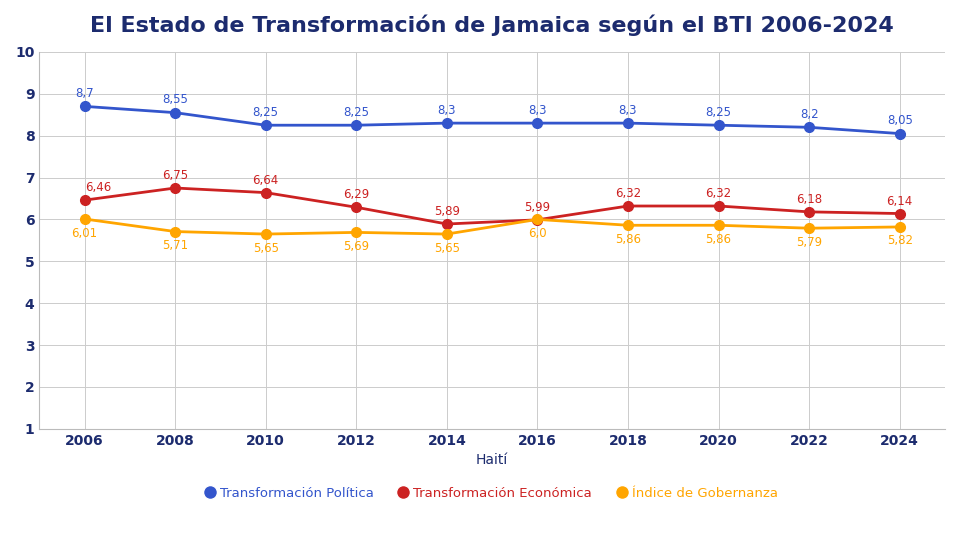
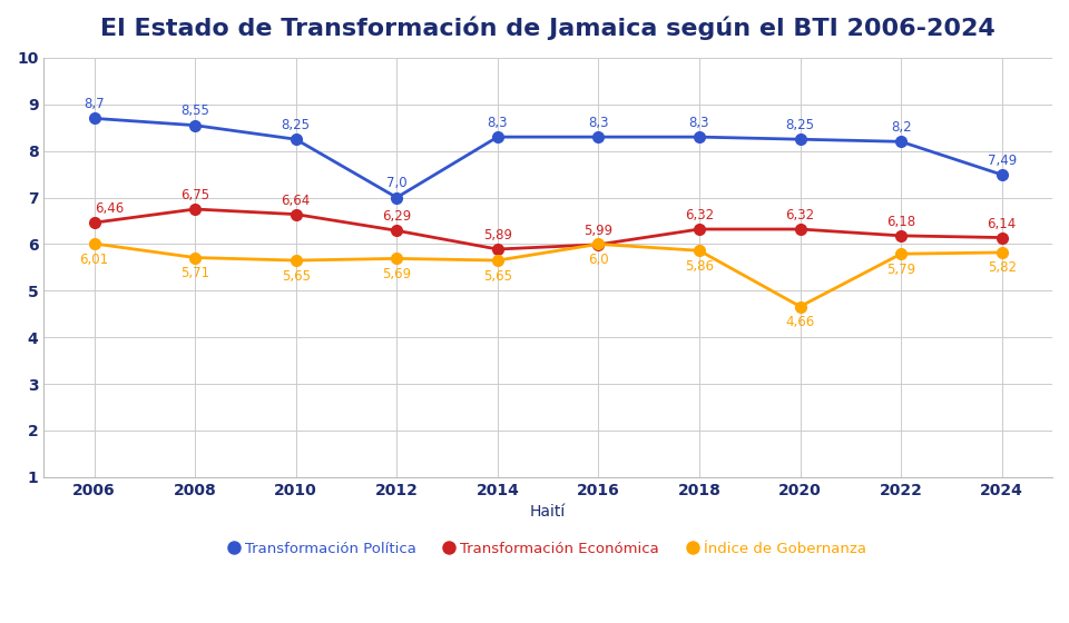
Transformación Política/2012: 8,25 -> 7,0
Índice de Gobernanza/2020: 5,86 -> 4,66
Transformación Política/2024: 8,05 -> 7,49
